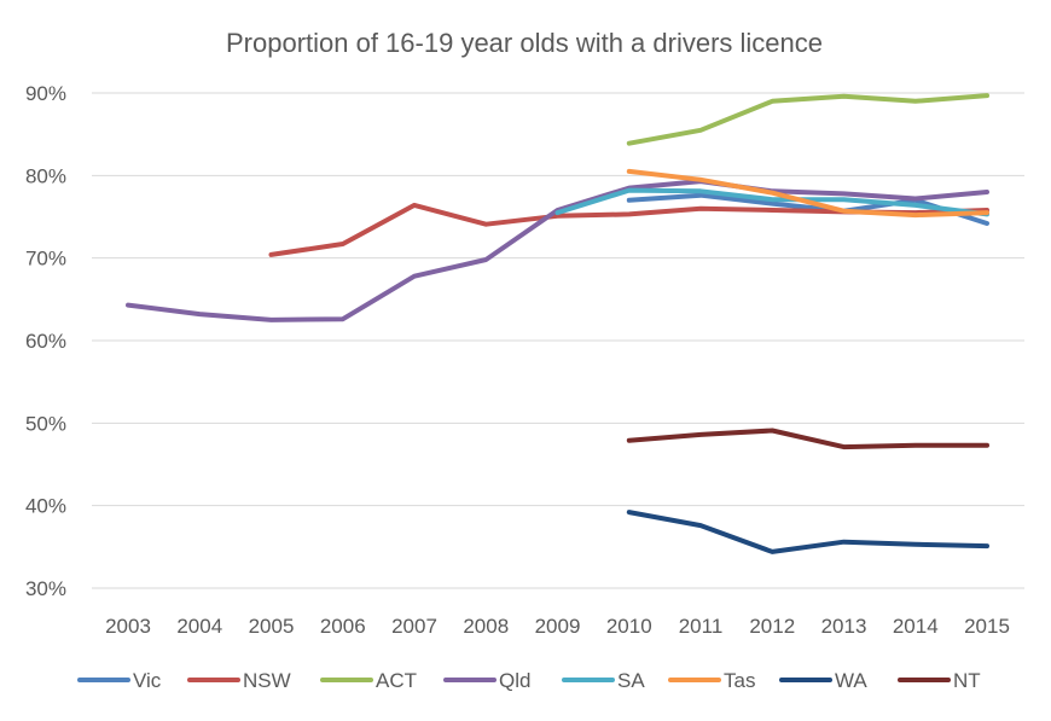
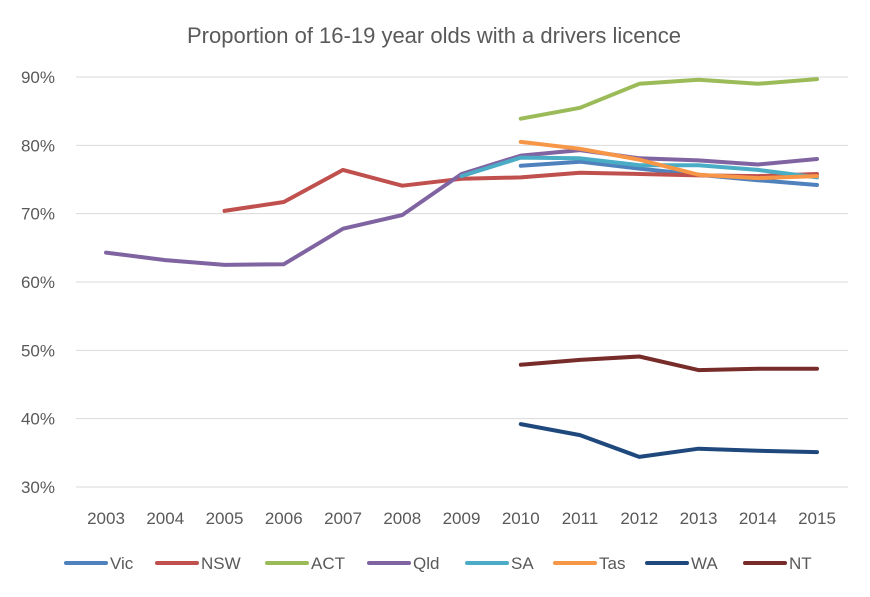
Vic/2014: 77% -> 75%
